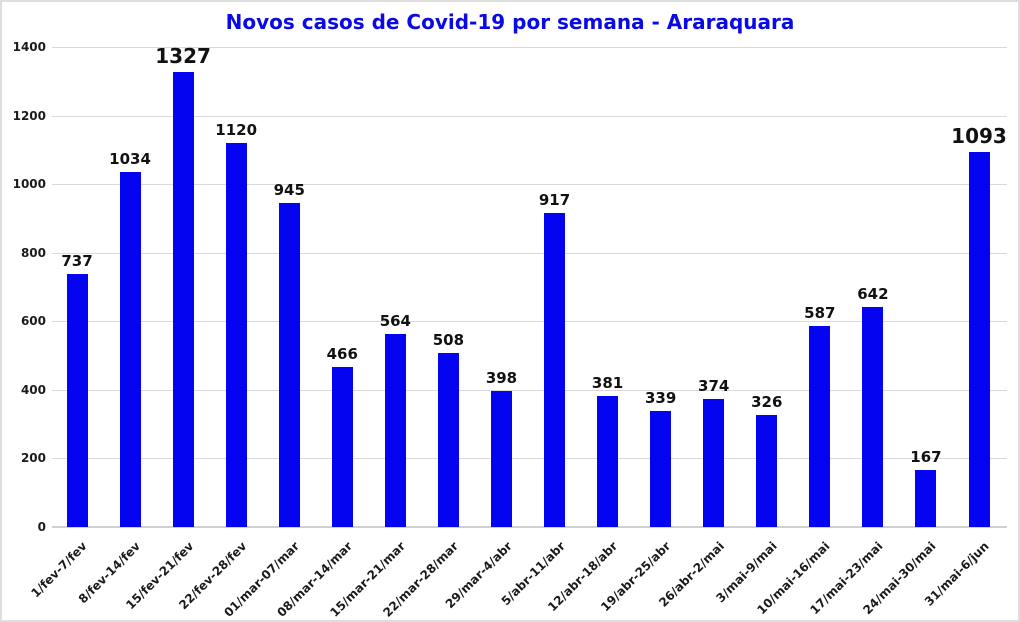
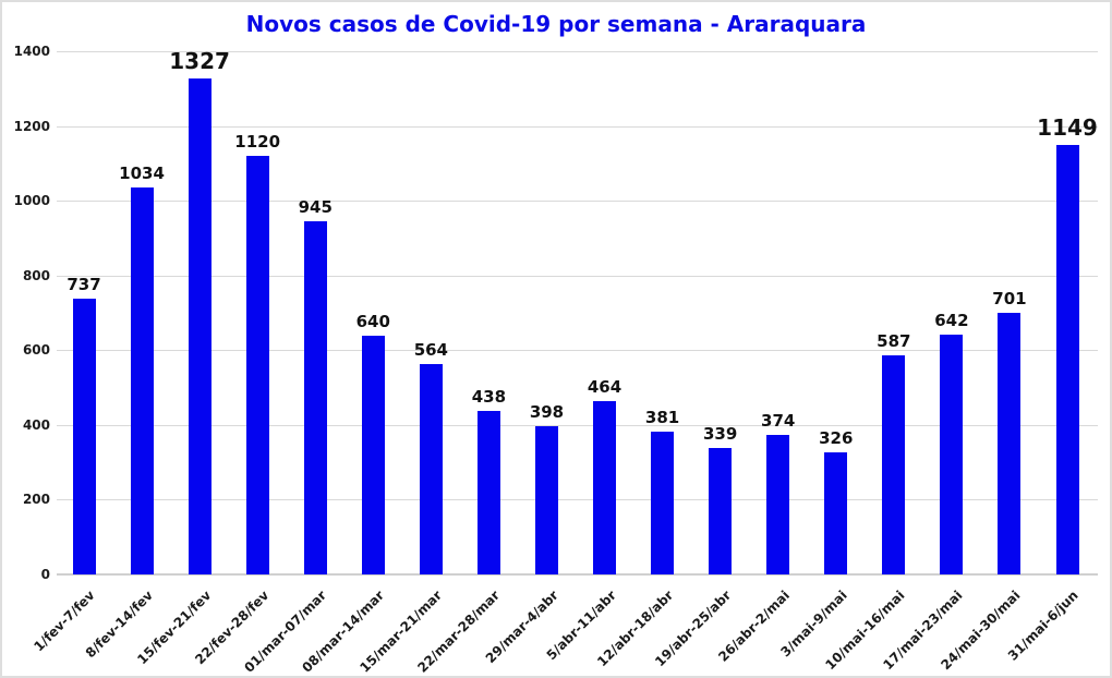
08/mar-14/mar: 466 -> 640
22/mar-28/mar: 508 -> 438
5/abr-11/abr: 917 -> 464
24/mai-30/mai: 167 -> 701
31/mai-6/jun: 1093 -> 1149
